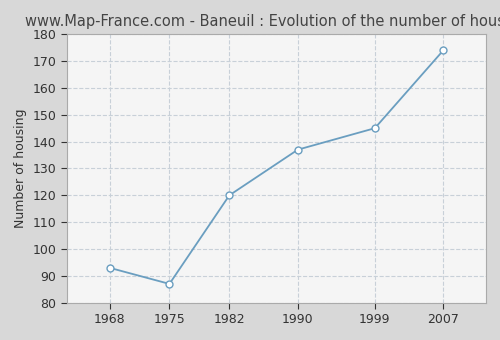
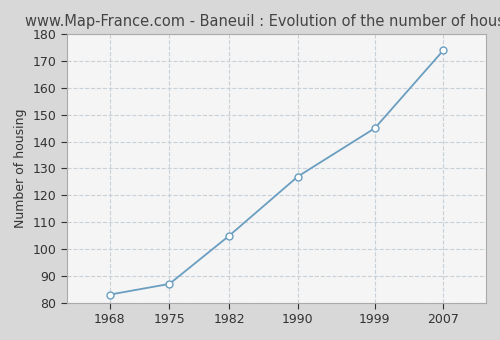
1968: 93 -> 83
1982: 120 -> 105
1990: 137 -> 127
